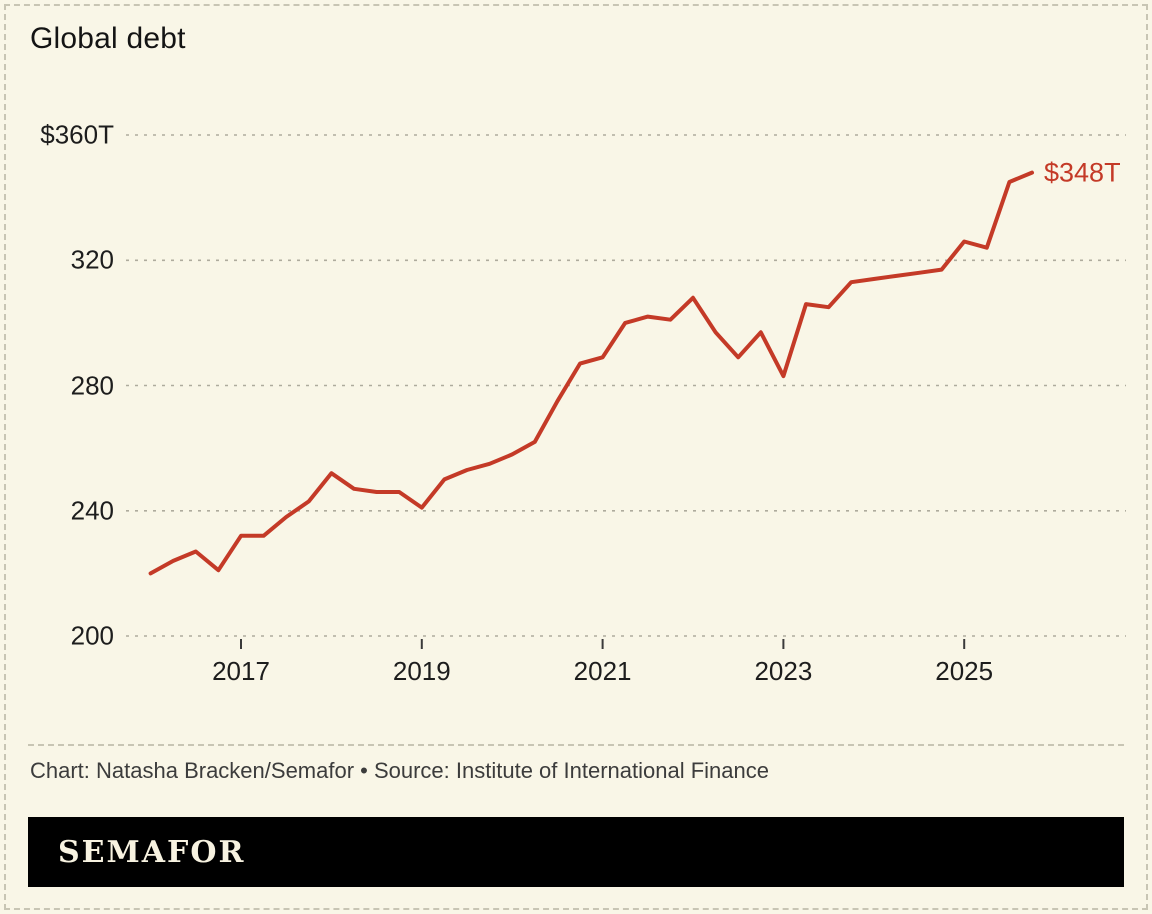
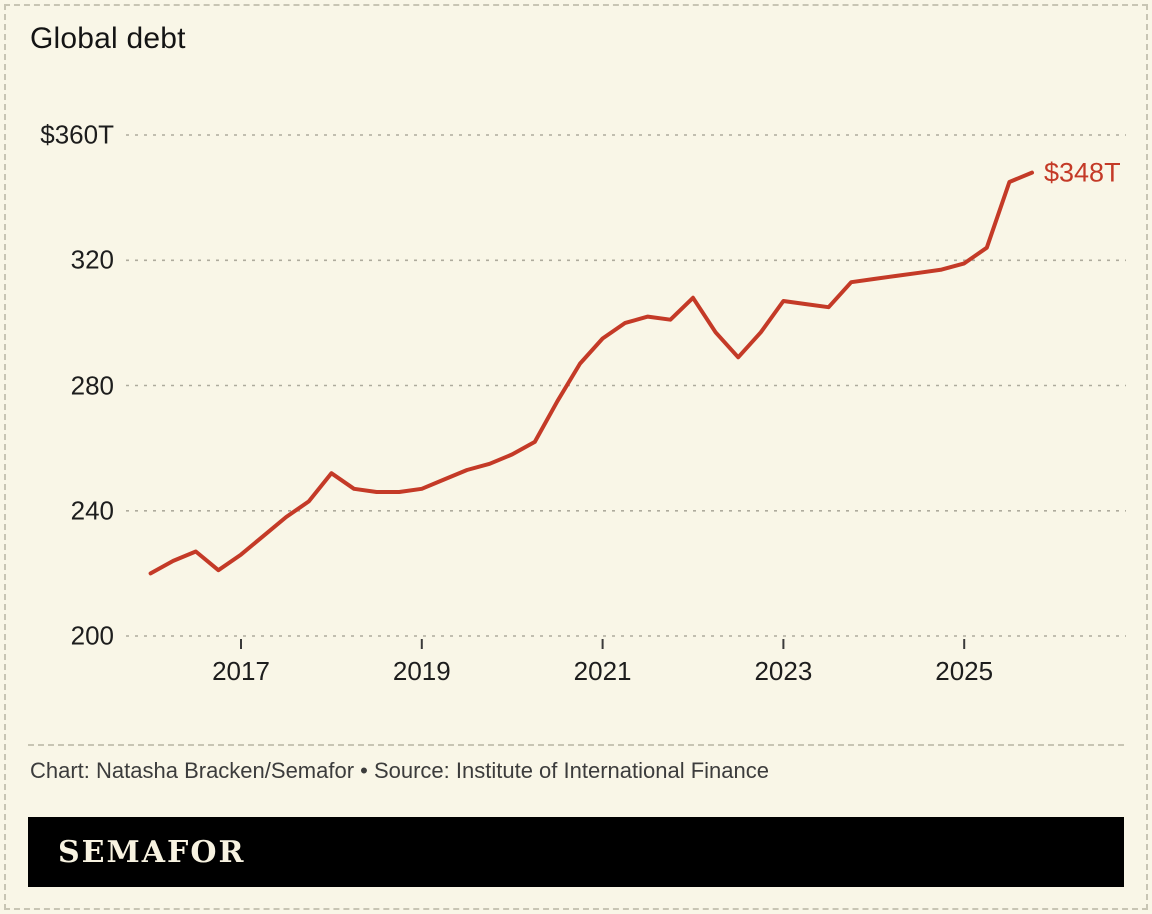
2017: 232 -> 226
2019: 241 -> 247
2021: 289 -> 295
2023: 283 -> 307
2025: 326 -> 319
